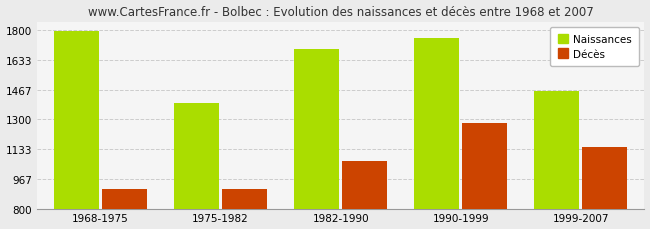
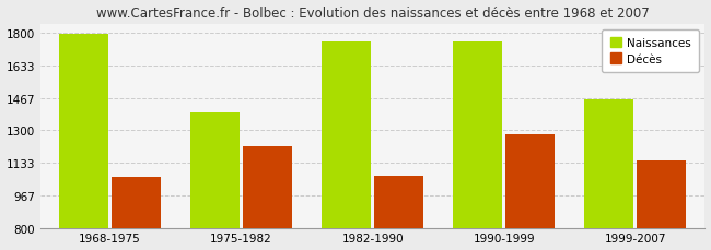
Décès/1968-1975: 910 -> 1060
Décès/1975-1982: 910 -> 1220
Naissances/1982-1990: 1700 -> 1760
